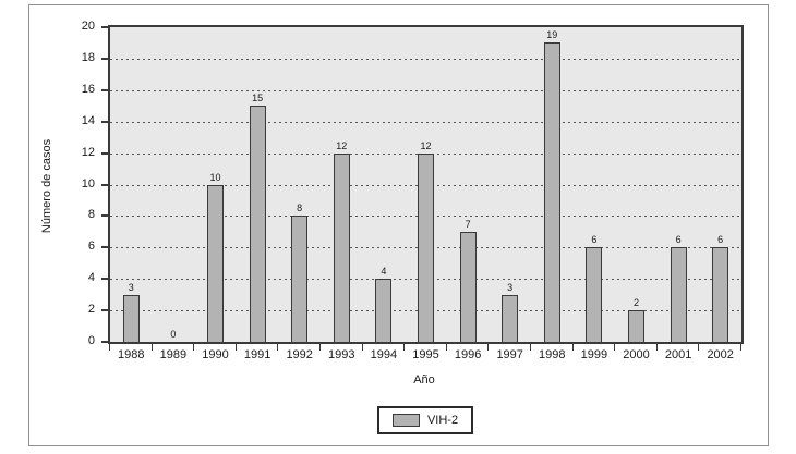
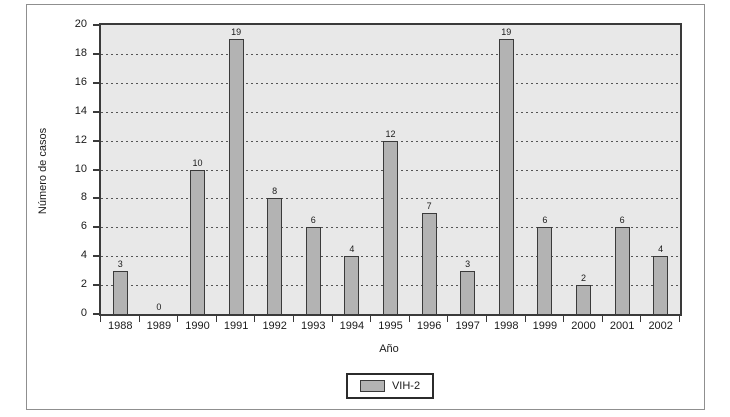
1991: 15 -> 19
1993: 12 -> 6
2002: 6 -> 4
